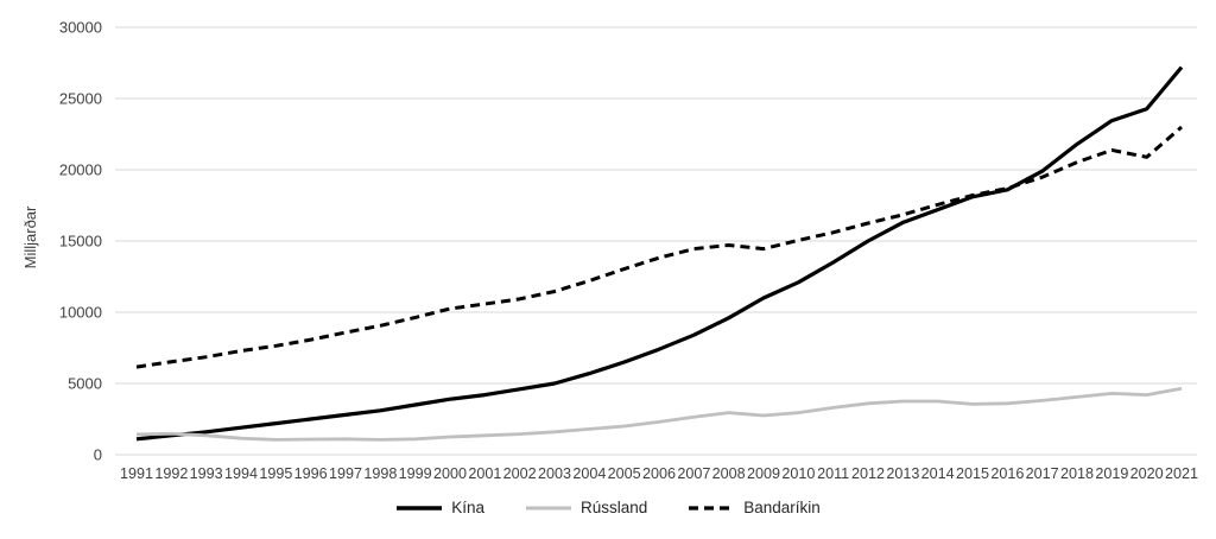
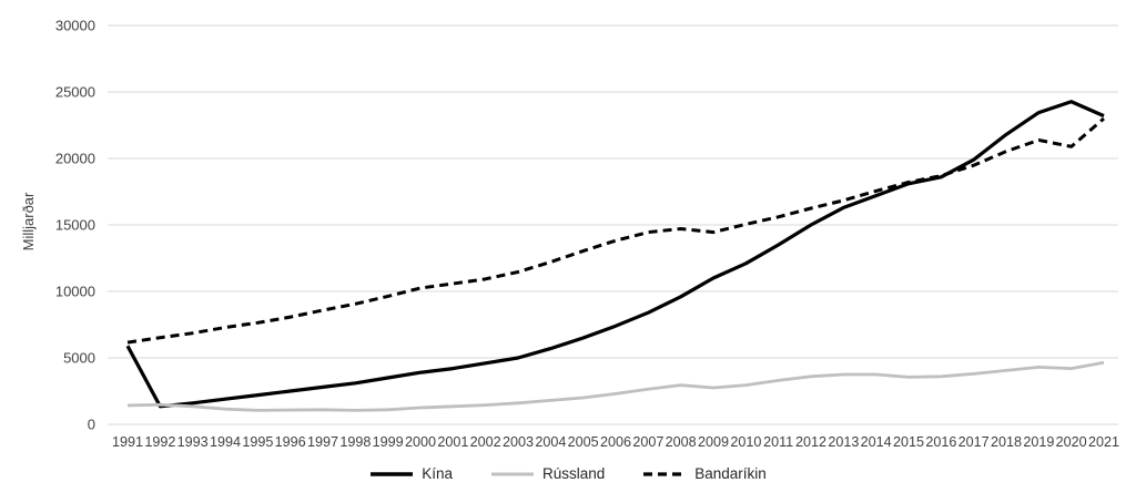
Kína/1991: 1100 -> 5900
Kína/2021: 27200 -> 23200
